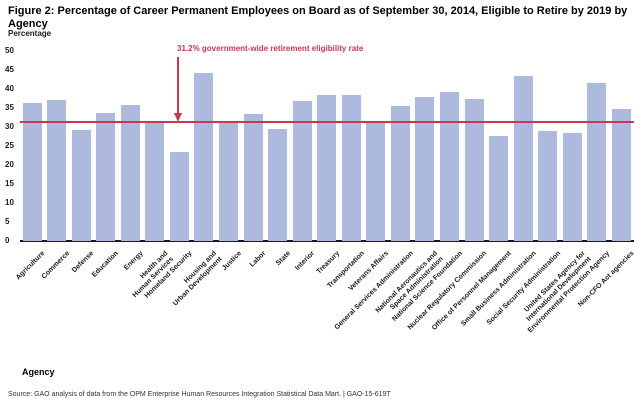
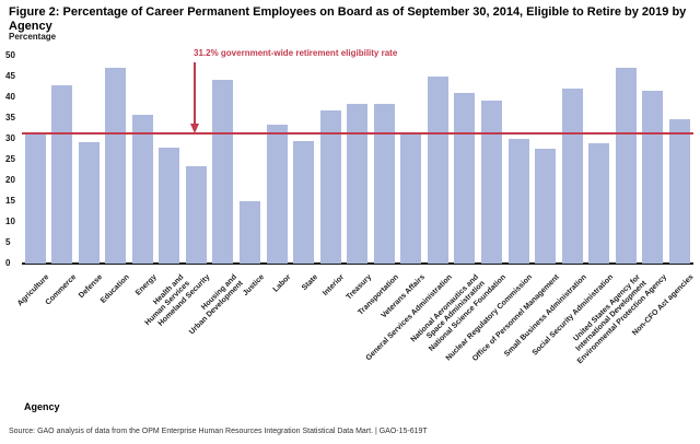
Agriculture: 36 -> 31
Commerce: 37 -> 43
Education: 34 -> 47
Health and Human Services: 31 -> 28
Justice: 31 -> 15
General Services Administration: 35 -> 45
National Aeronautics and Space Administration: 38 -> 41
Nuclear Regulatory Commission: 37 -> 30
Small Business Administration: 44 -> 42
United States Agency for International Development: 28 -> 47
